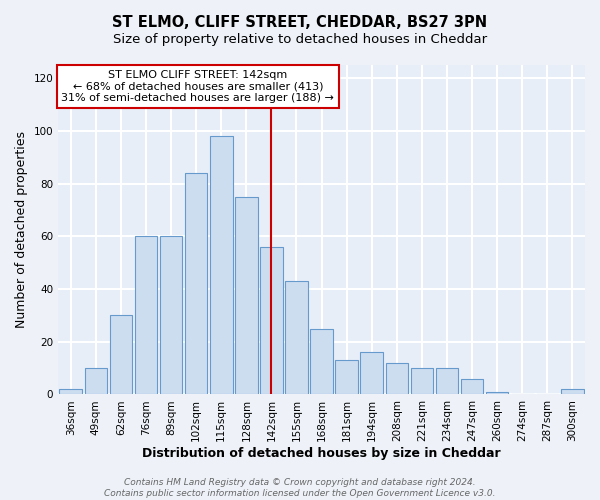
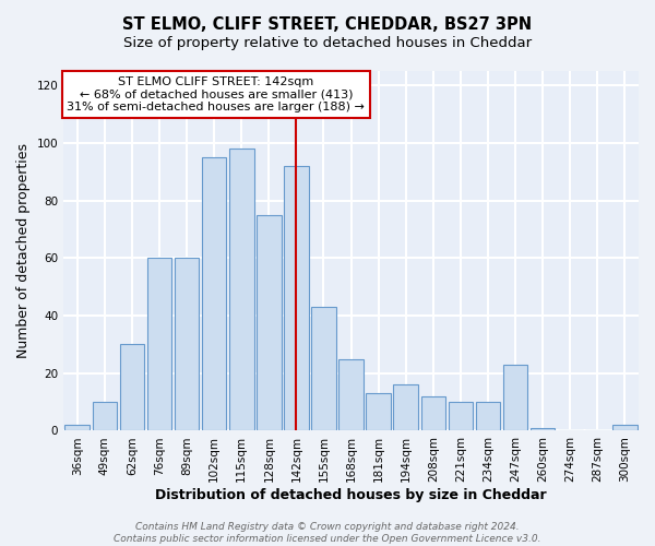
102sqm: 84 -> 95
142sqm: 56 -> 92
247sqm: 6 -> 23
